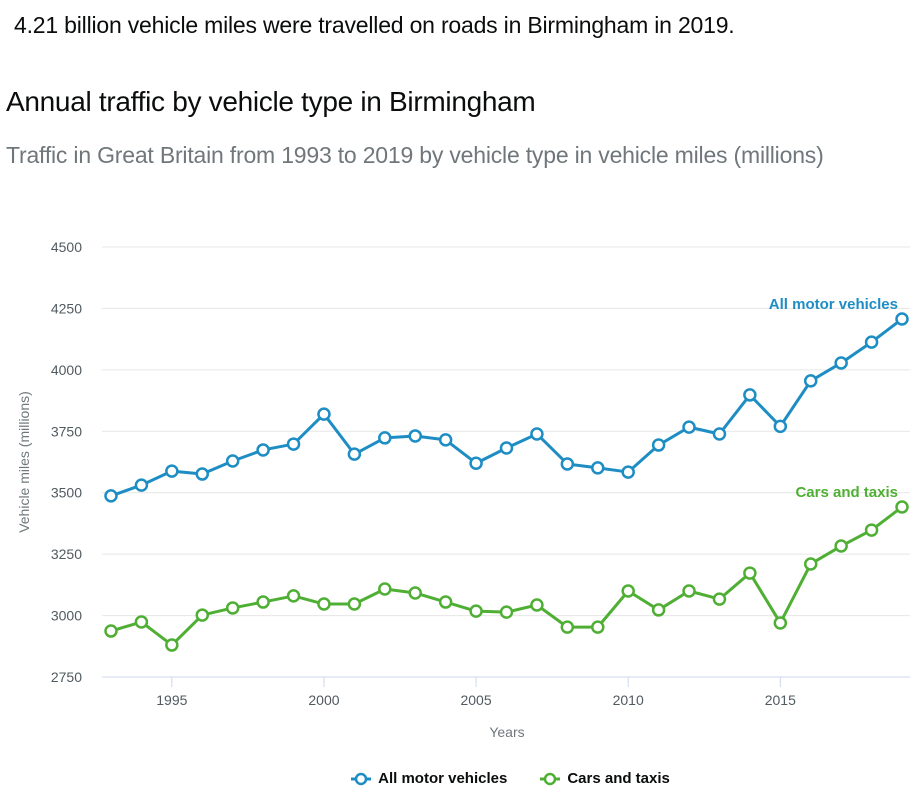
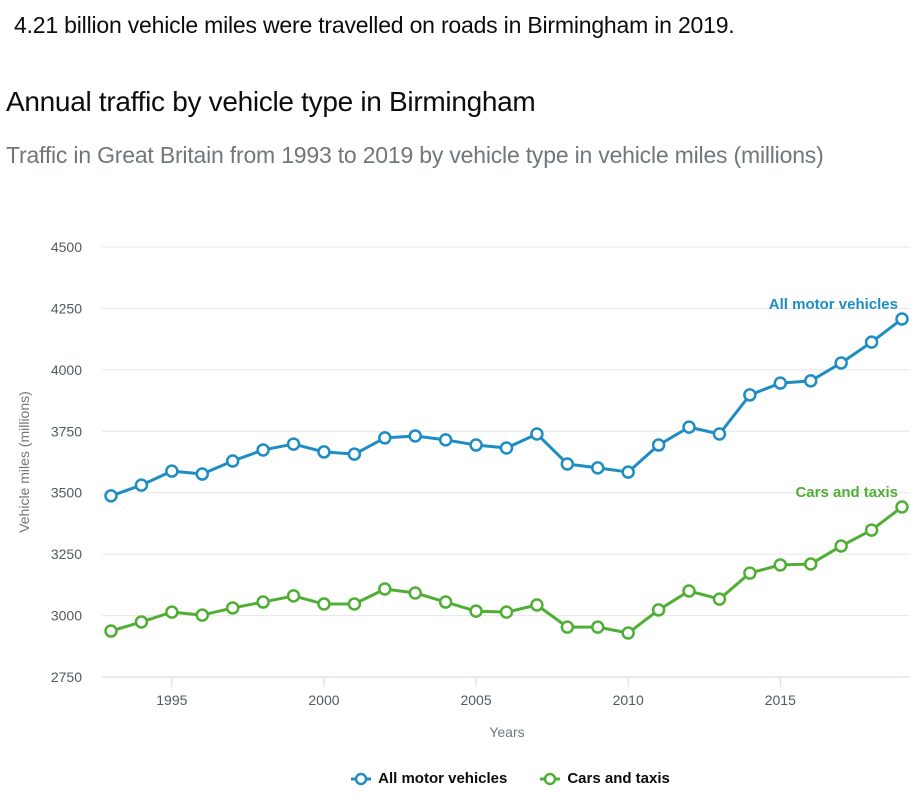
Cars and taxis/1995: 2880 -> 3010
All motor vehicles/2000: 3820 -> 3670
All motor vehicles/2005: 3620 -> 3690
Cars and taxis/2010: 3100 -> 2930
All motor vehicles/2015: 3770 -> 3950
Cars and taxis/2015: 2970 -> 3210
